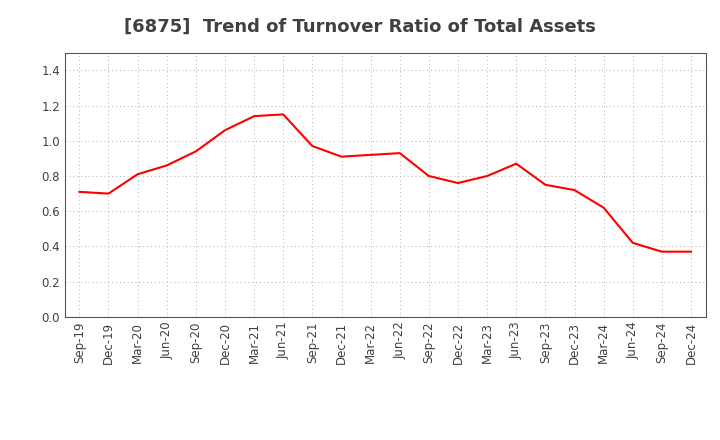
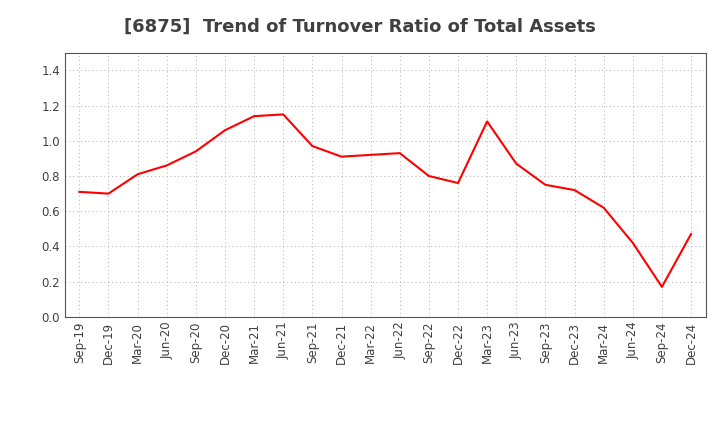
Mar-23: 0.80 -> 1.11
Sep-24: 0.37 -> 0.17
Dec-24: 0.37 -> 0.47
